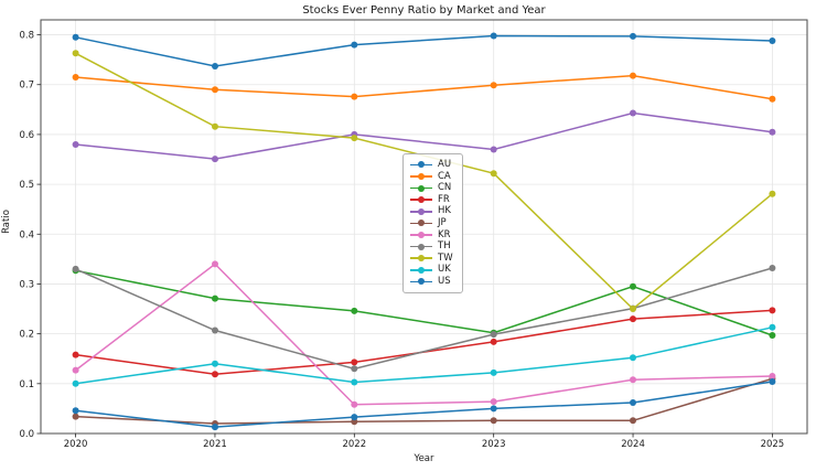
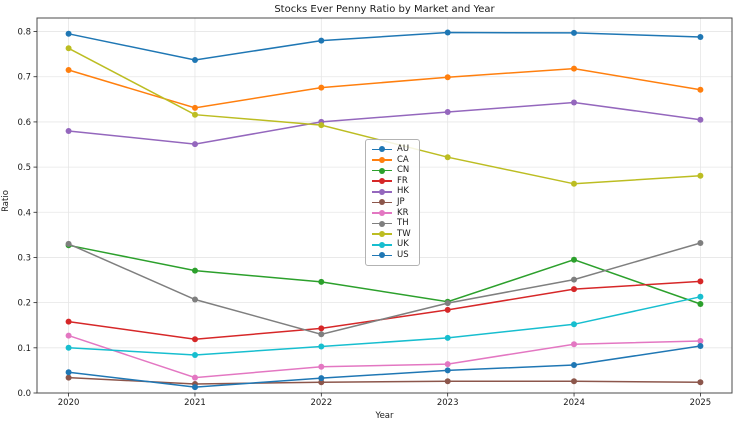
CA/2021: 0.69 -> 0.63
KR/2021: 0.34 -> 0.03
UK/2021: 0.14 -> 0.08
HK/2023: 0.57 -> 0.62
TW/2024: 0.25 -> 0.46
JP/2025: 0.11 -> 0.02
